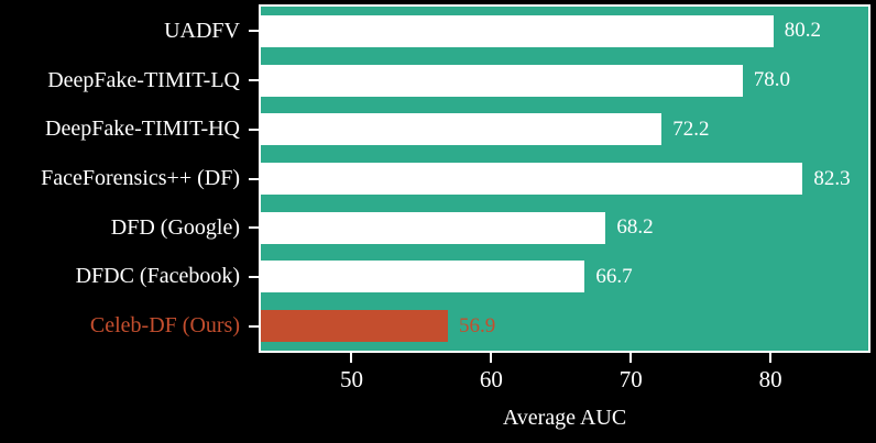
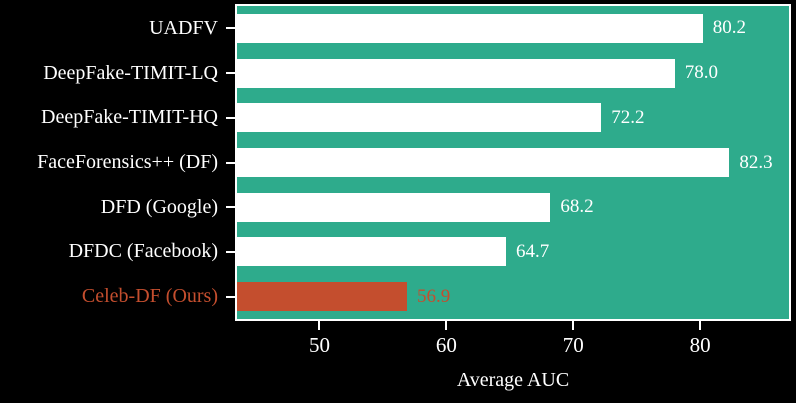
DFDC (Facebook): 66.7 -> 64.7
